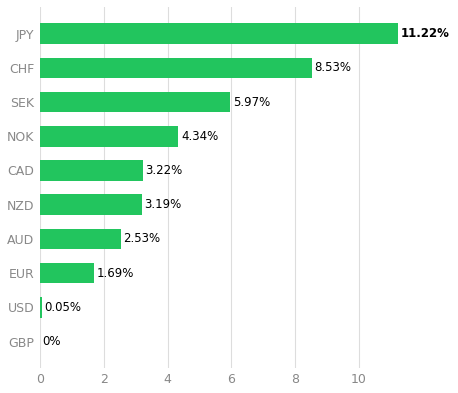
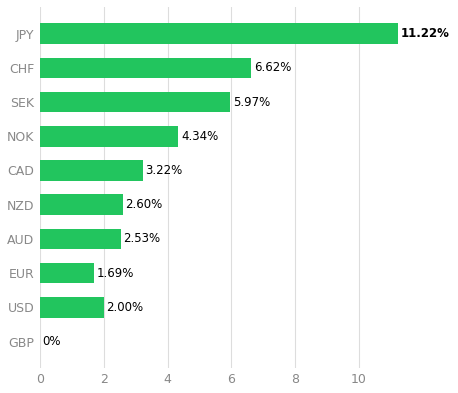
CHF: 8.53% -> 6.62%
NZD: 3.19% -> 2.60%
USD: 0.05% -> 2.00%
